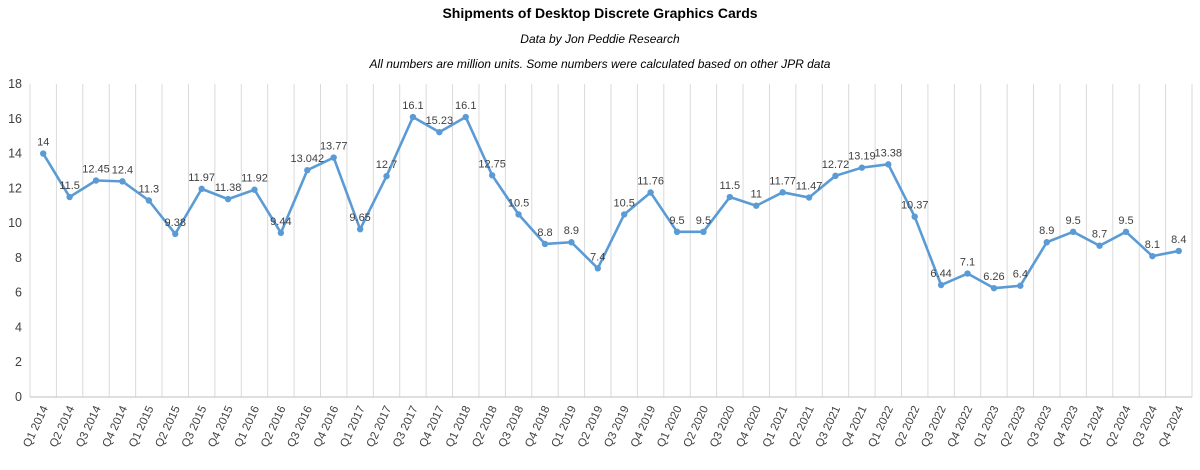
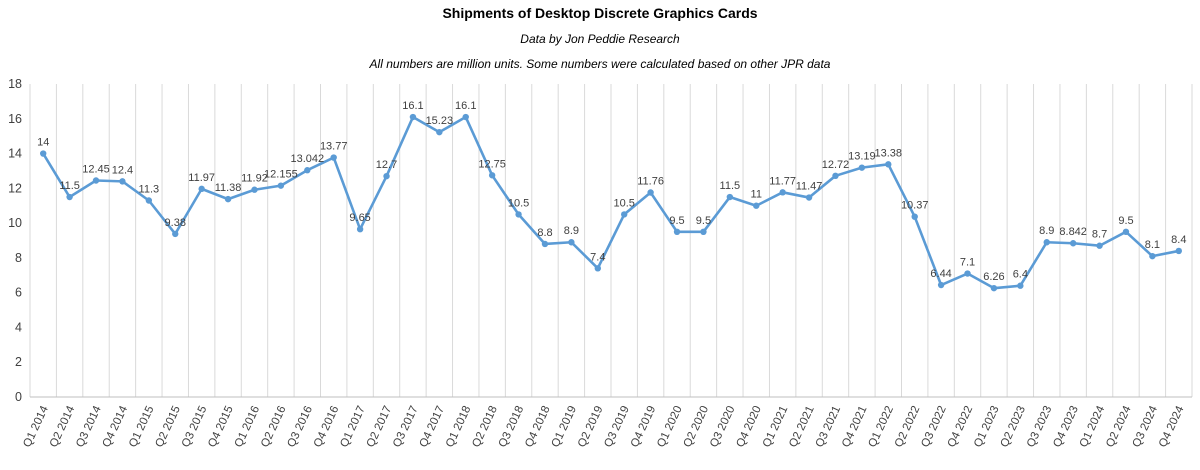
Q2 2016: 9.44 -> 12.155
Q4 2023: 9.5 -> 8.842
